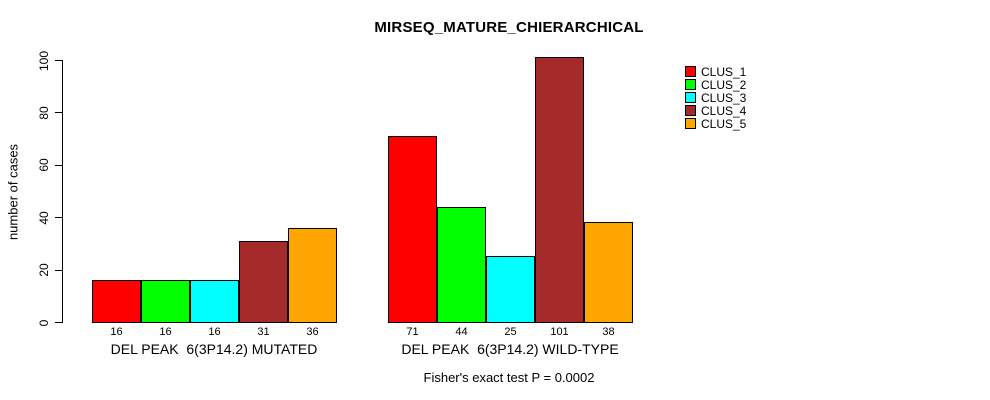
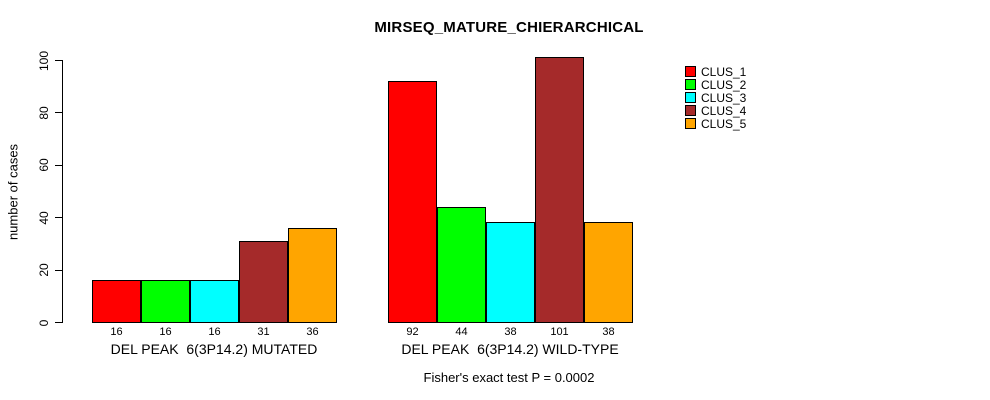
CLUS_1/DEL PEAK 6(3P14.2) WILD-TYPE: 71 -> 92
CLUS_3/DEL PEAK 6(3P14.2) WILD-TYPE: 25 -> 38
